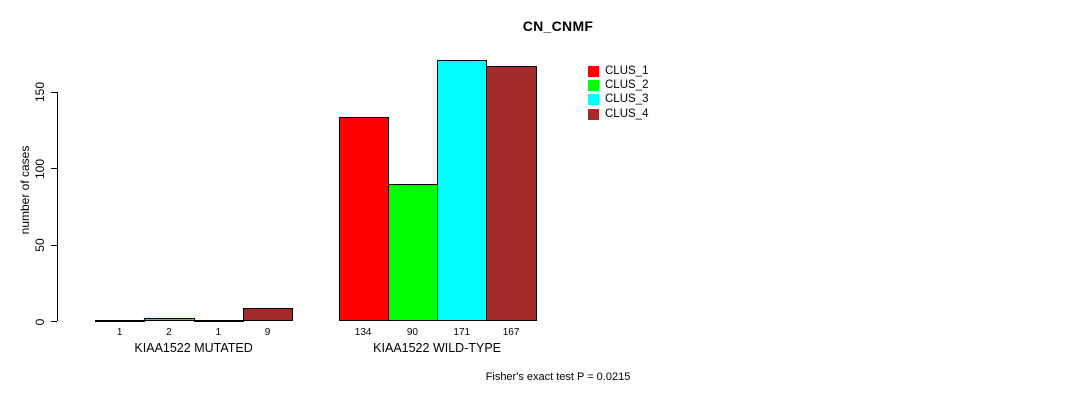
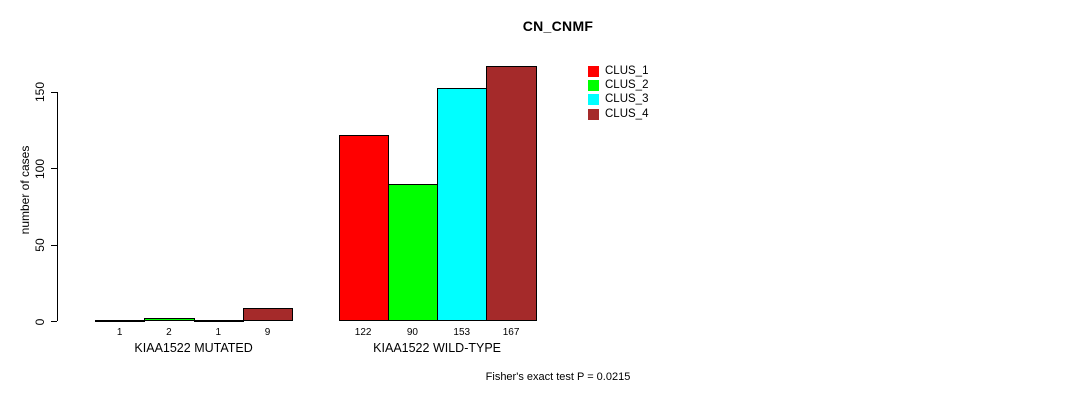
CLUS_1/KIAA1522 WILD-TYPE: 134 -> 122
CLUS_3/KIAA1522 WILD-TYPE: 171 -> 153
